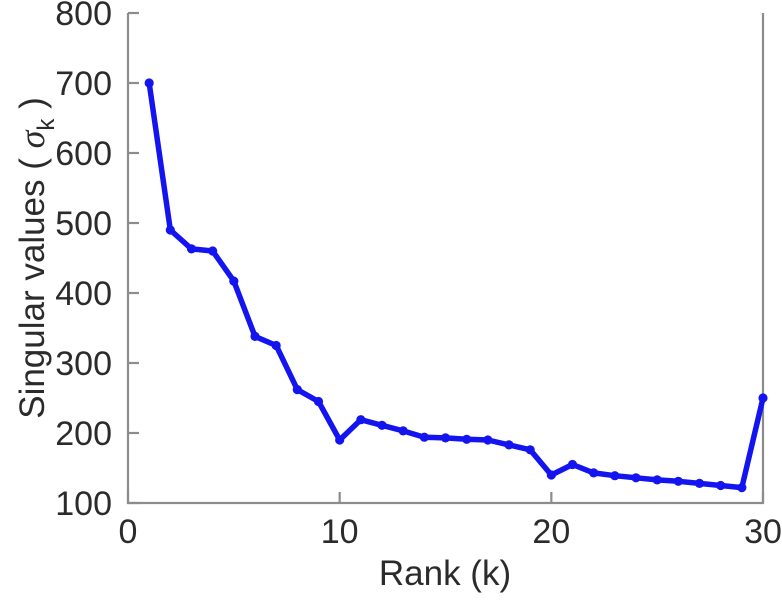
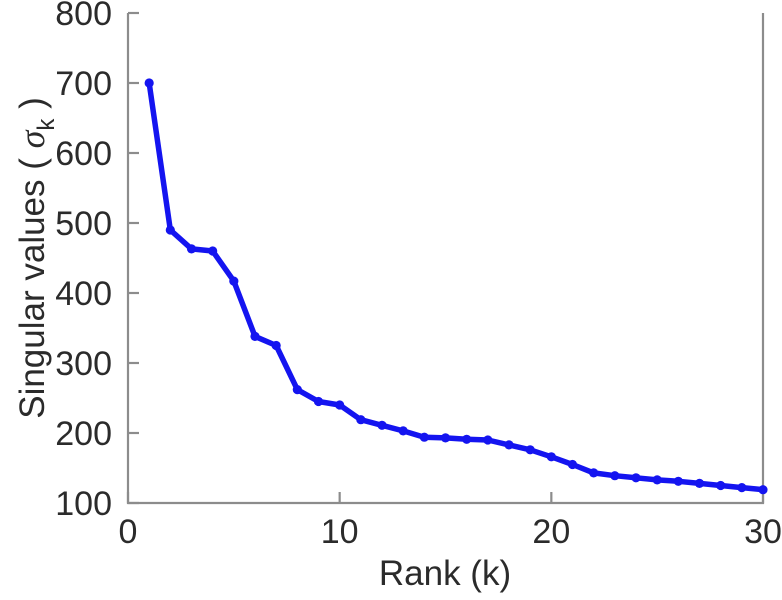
10: 190 -> 240
20: 140 -> 170
30: 250 -> 120
